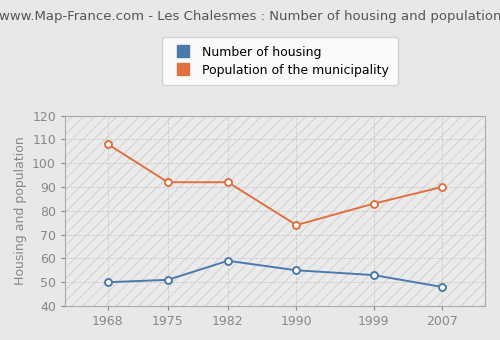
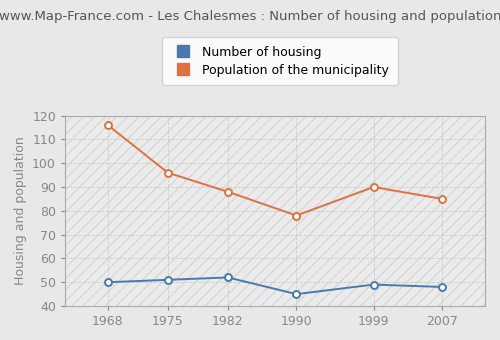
Population of the municipality/1968: 108 -> 116
Population of the municipality/1975: 92 -> 96
Number of housing/1982: 59 -> 52
Population of the municipality/1982: 92 -> 88
Number of housing/1990: 55 -> 45
Population of the municipality/1990: 74 -> 78
Number of housing/1999: 53 -> 49
Population of the municipality/1999: 83 -> 90
Population of the municipality/2007: 90 -> 85
